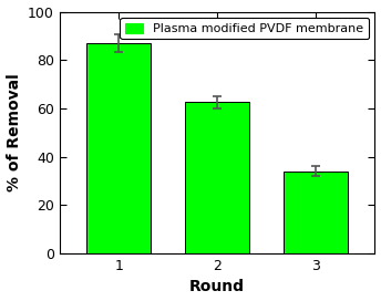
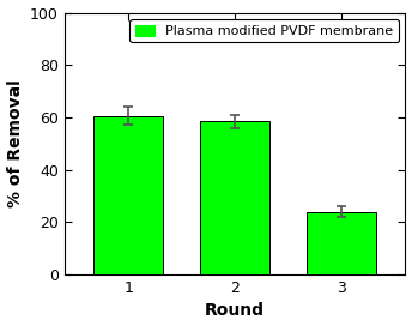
1: 87.0 -> 60.5
2: 62.5 -> 58.5
3: 34.0 -> 24.0
